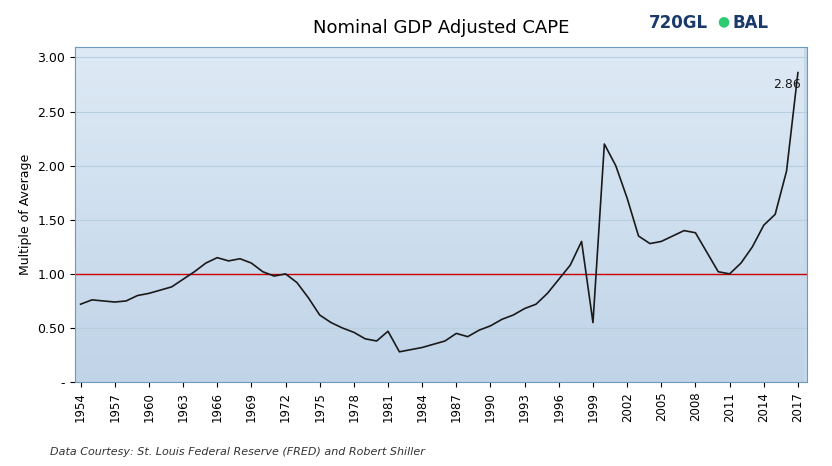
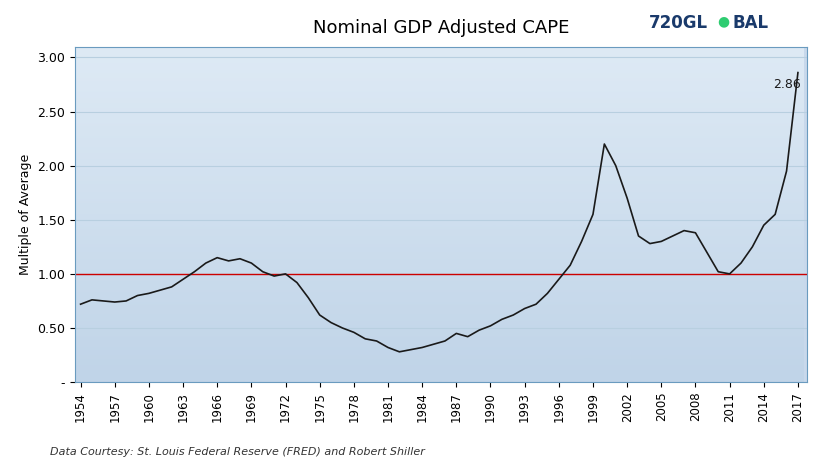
1981: 0.47 -> 0.32
1999: 0.55 -> 1.55
